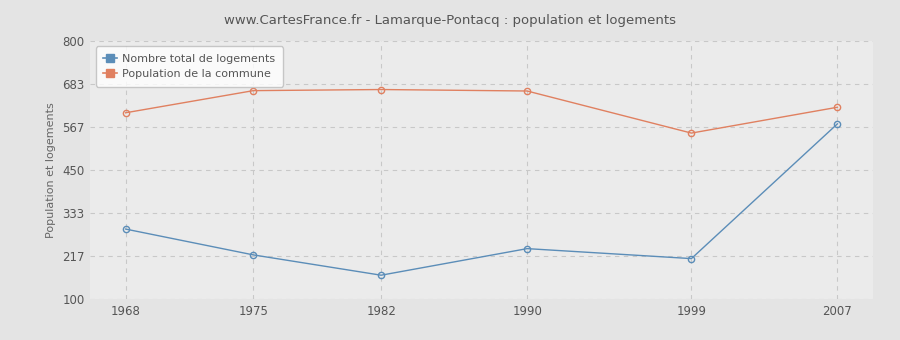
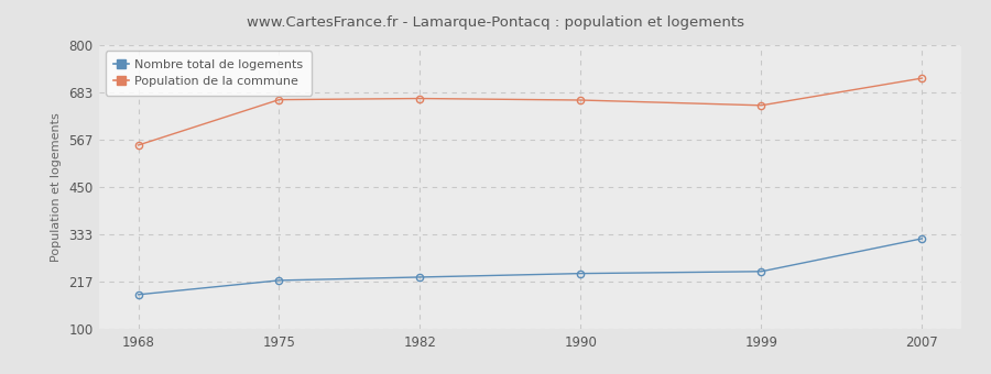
Nombre total de logements/1968: 290 -> 185
Population de la commune/1968: 605 -> 553
Nombre total de logements/1982: 165 -> 228
Nombre total de logements/1999: 210 -> 242
Population de la commune/1999: 550 -> 651
Nombre total de logements/2007: 575 -> 323
Population de la commune/2007: 620 -> 718
